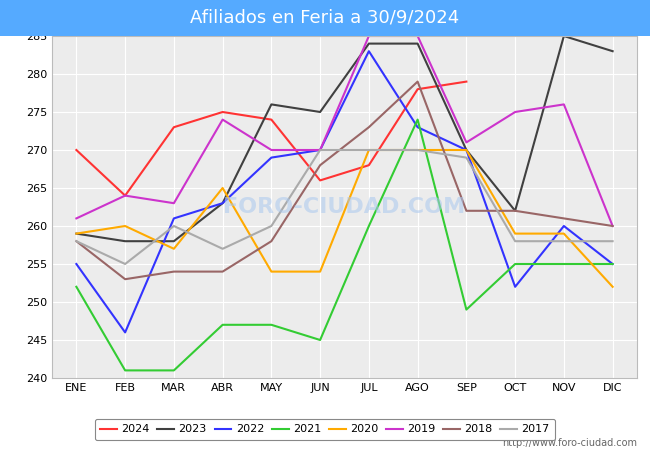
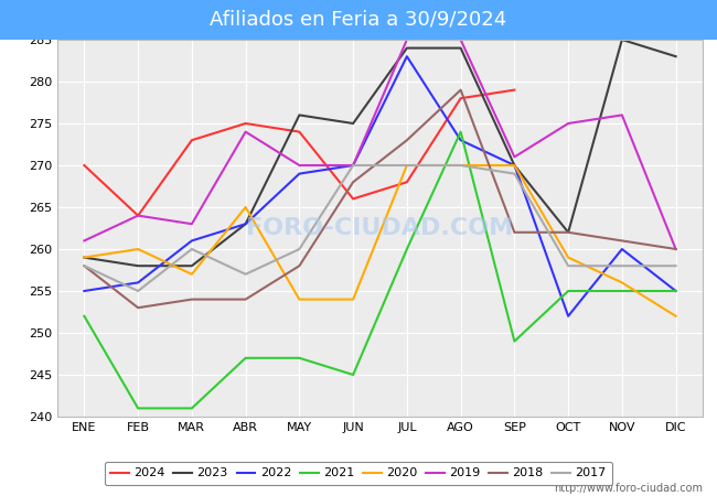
2022/FEB: 246 -> 256
2020/NOV: 259 -> 256
